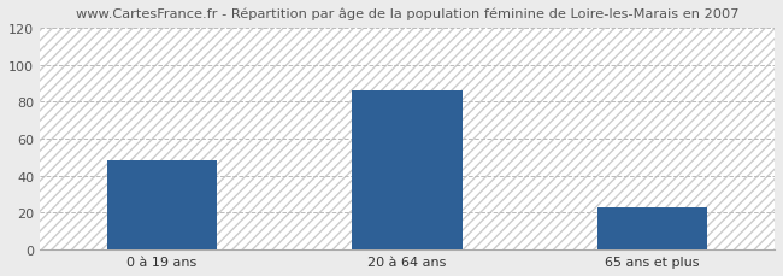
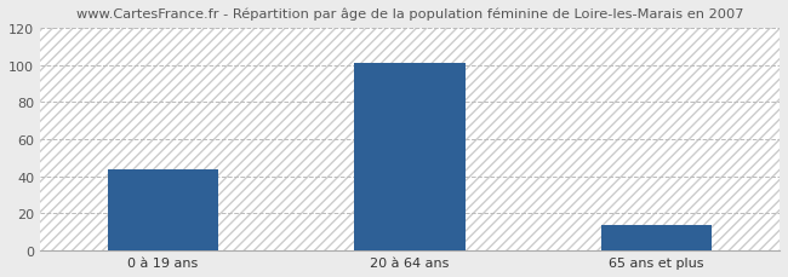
0 à 19 ans: 48 -> 44
20 à 64 ans: 86 -> 101
65 ans et plus: 23 -> 14
